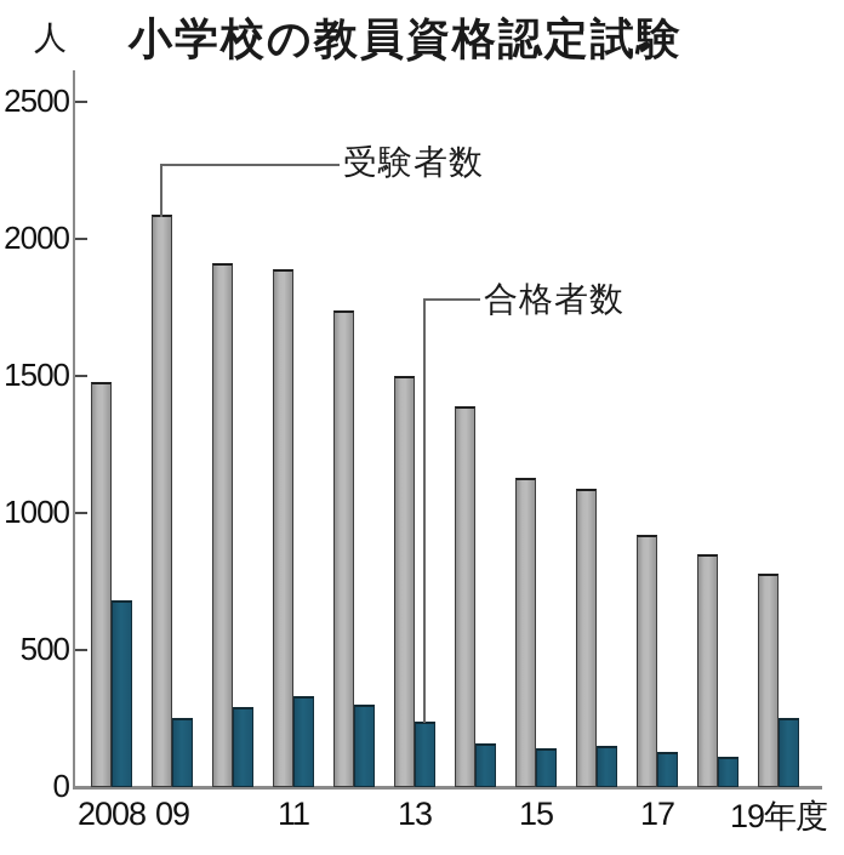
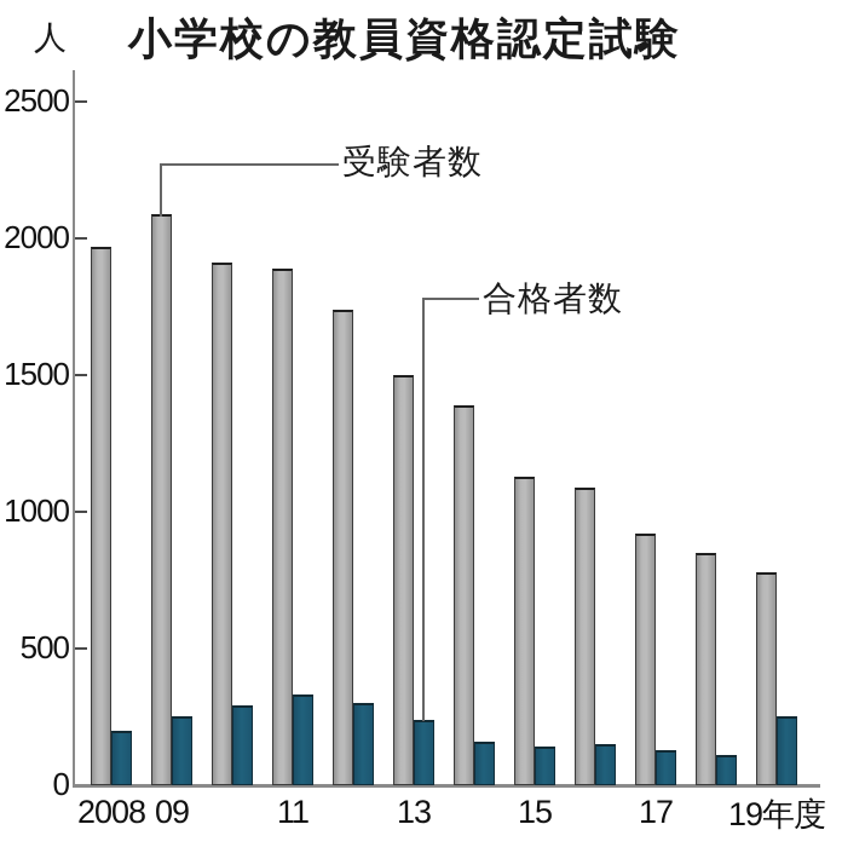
受験者数/2008: 1480 -> 1970
合格者数/2008: 680 -> 200
